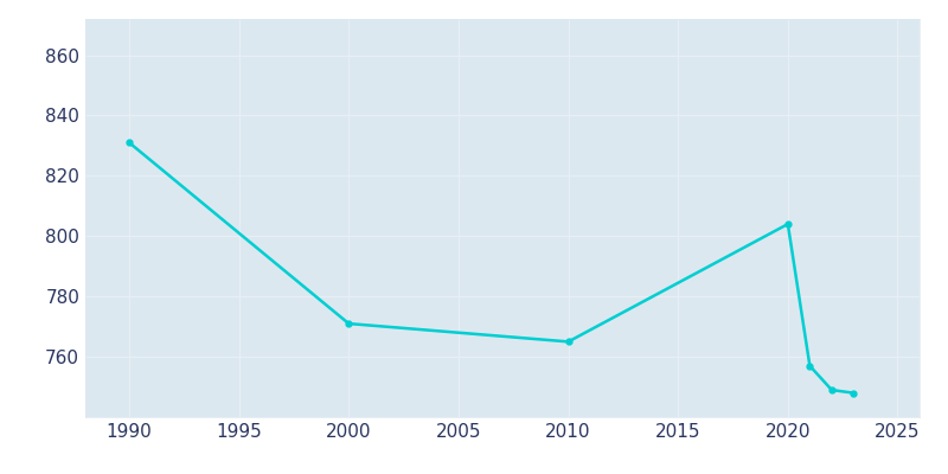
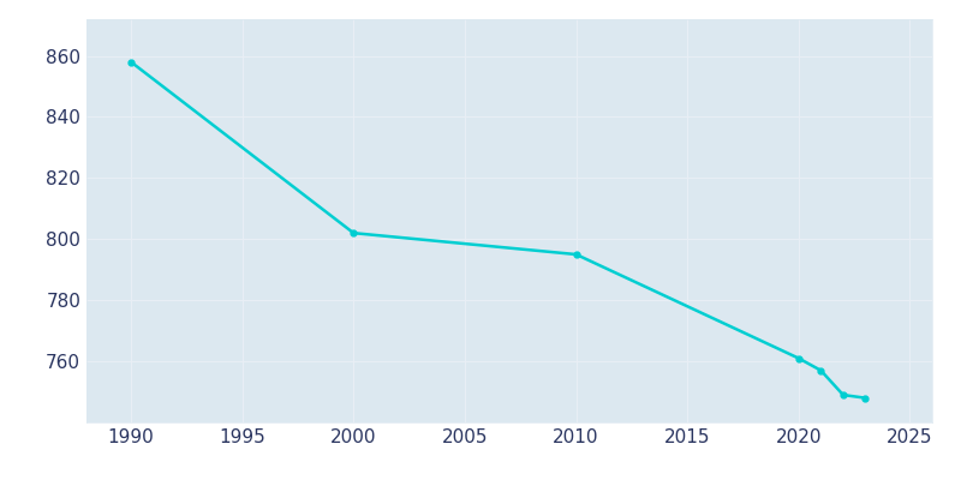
1990: 831 -> 858
2000: 771 -> 802
2010: 765 -> 795
2020: 804 -> 761
